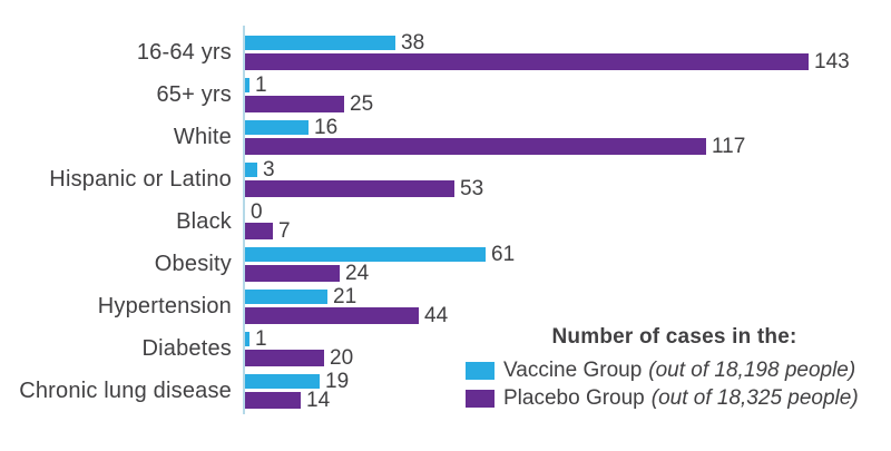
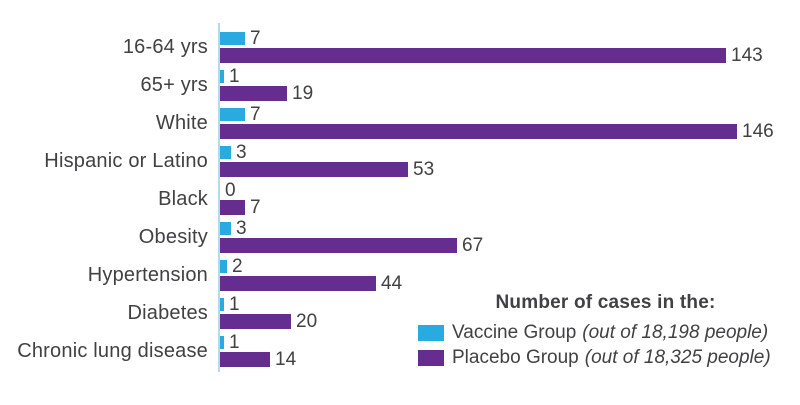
Vaccine Group/16-64 yrs: 38 -> 7
Placebo Group/65+ yrs: 25 -> 19
Vaccine Group/White: 16 -> 7
Placebo Group/White: 117 -> 146
Vaccine Group/Obesity: 61 -> 3
Placebo Group/Obesity: 24 -> 67
Vaccine Group/Hypertension: 21 -> 2
Vaccine Group/Chronic lung disease: 19 -> 1
